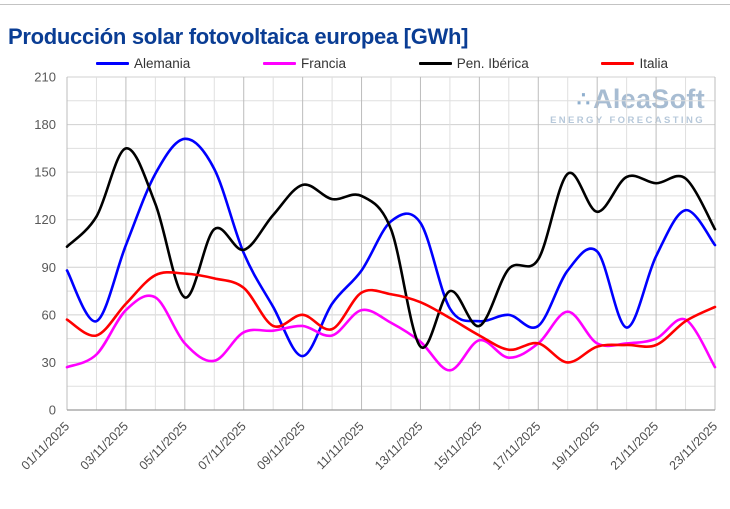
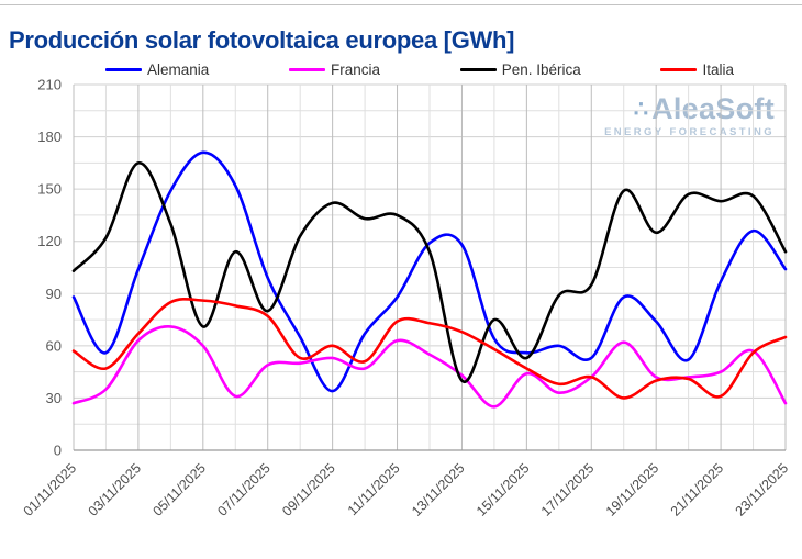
Francia/05/11/2025: 42 -> 60
Pen. Ibérica/07/11/2025: 101 -> 80
Alemania/19/11/2025: 100 -> 74
Italia/21/11/2025: 41 -> 31
